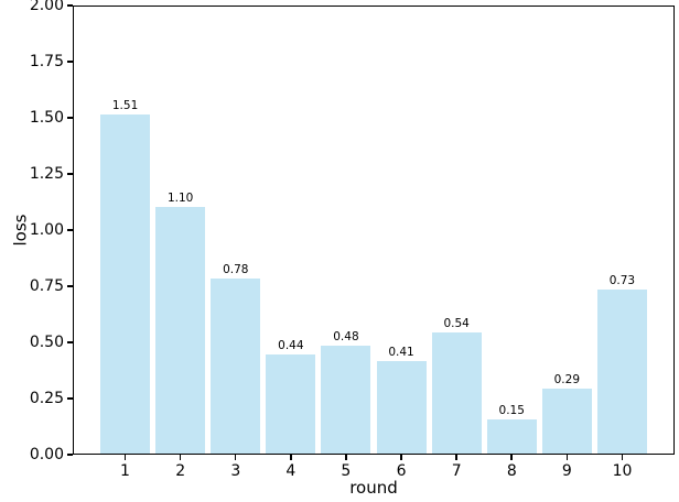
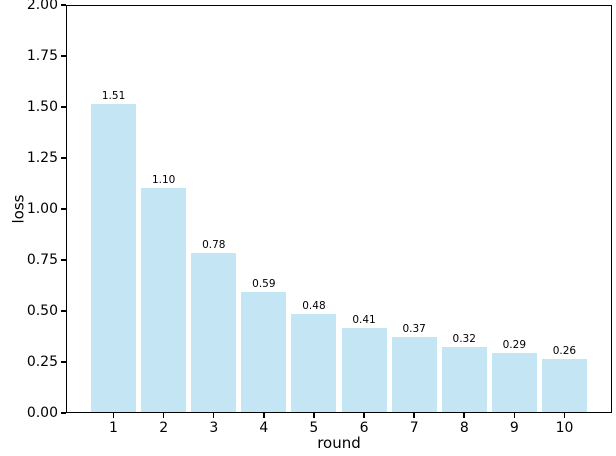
4: 0.44 -> 0.59
7: 0.54 -> 0.37
8: 0.15 -> 0.32
10: 0.73 -> 0.26
